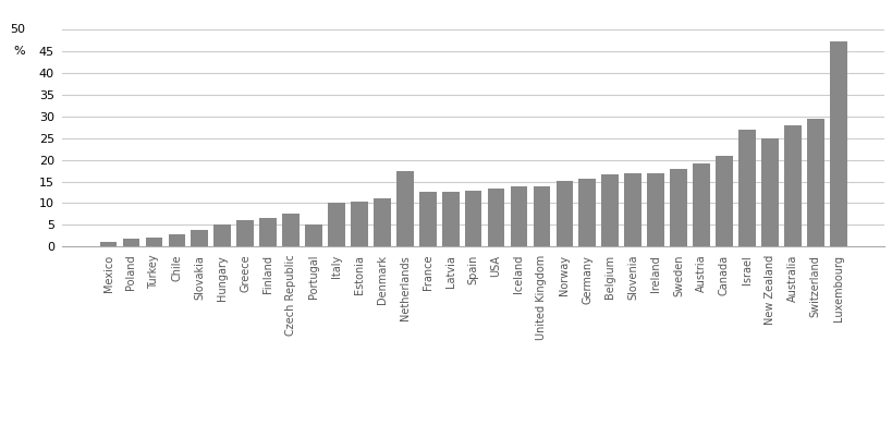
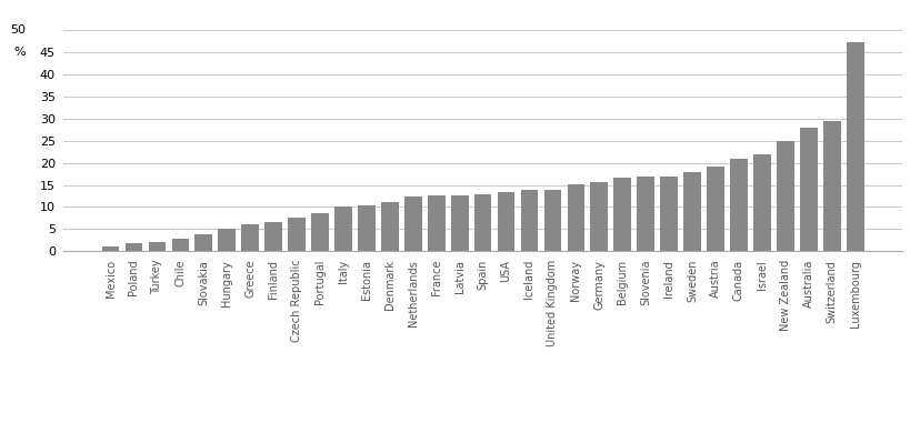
Portugal: 5.0 -> 8.6
Netherlands: 17.5 -> 12.3
Israel: 27.0 -> 22.0
